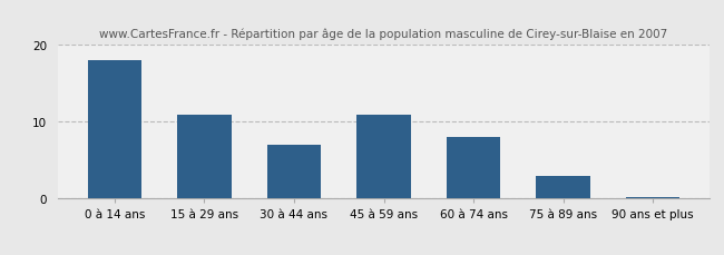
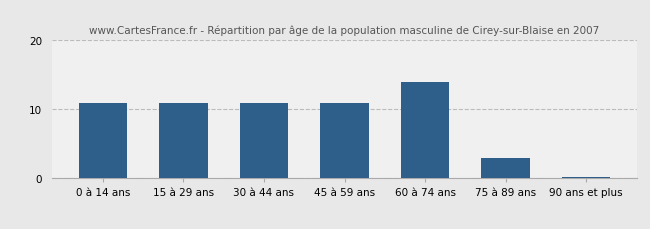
0 à 14 ans: 18.0 -> 11.0
30 à 44 ans: 7.0 -> 11.0
60 à 74 ans: 8.0 -> 14.0
